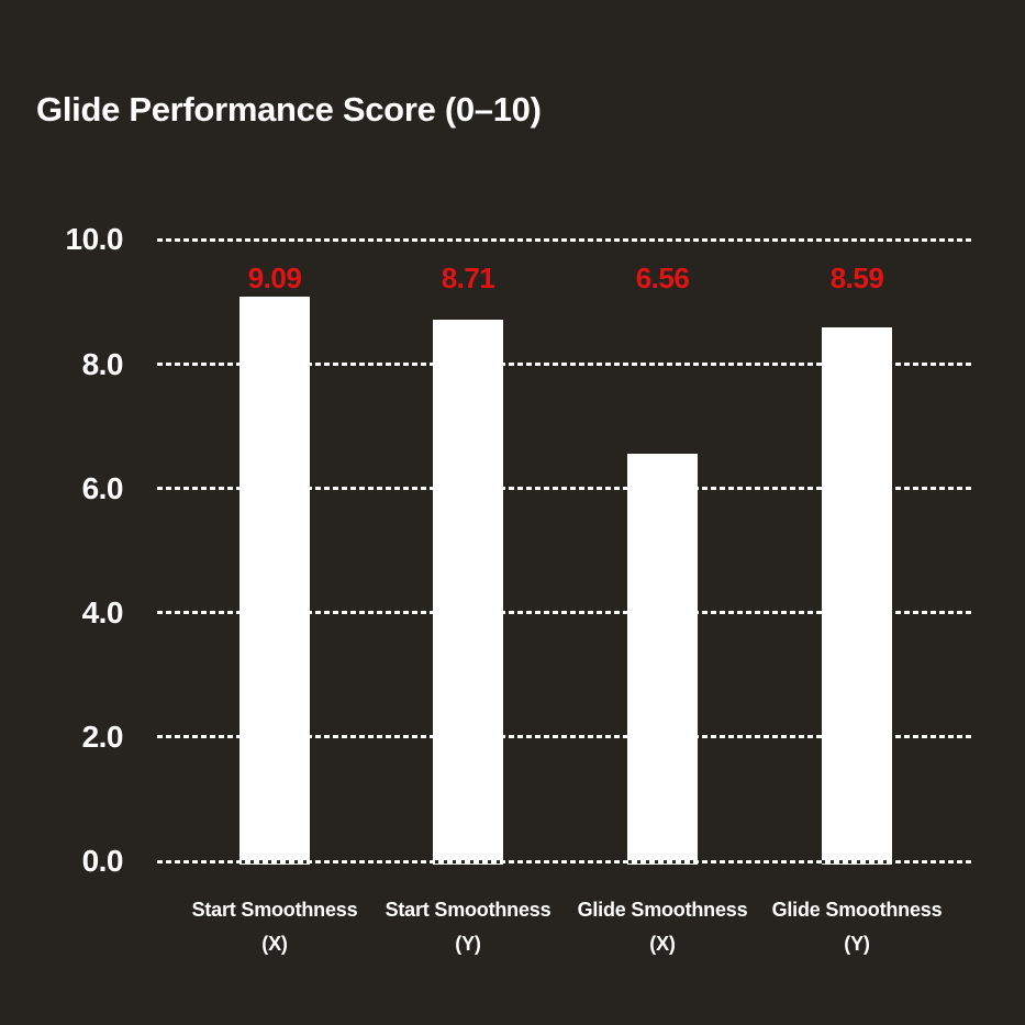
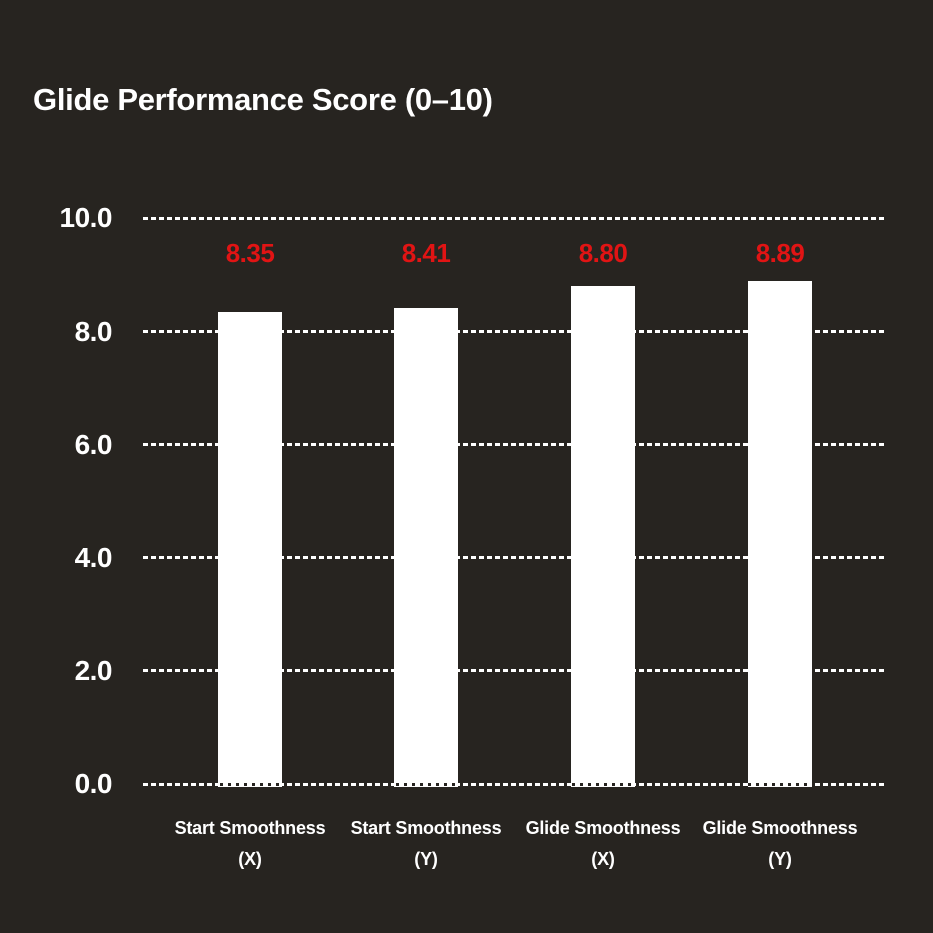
Start Smoothness (X): 9.09 -> 8.35
Start Smoothness (Y): 8.71 -> 8.41
Glide Smoothness (X): 6.56 -> 8.80
Glide Smoothness (Y): 8.59 -> 8.89
